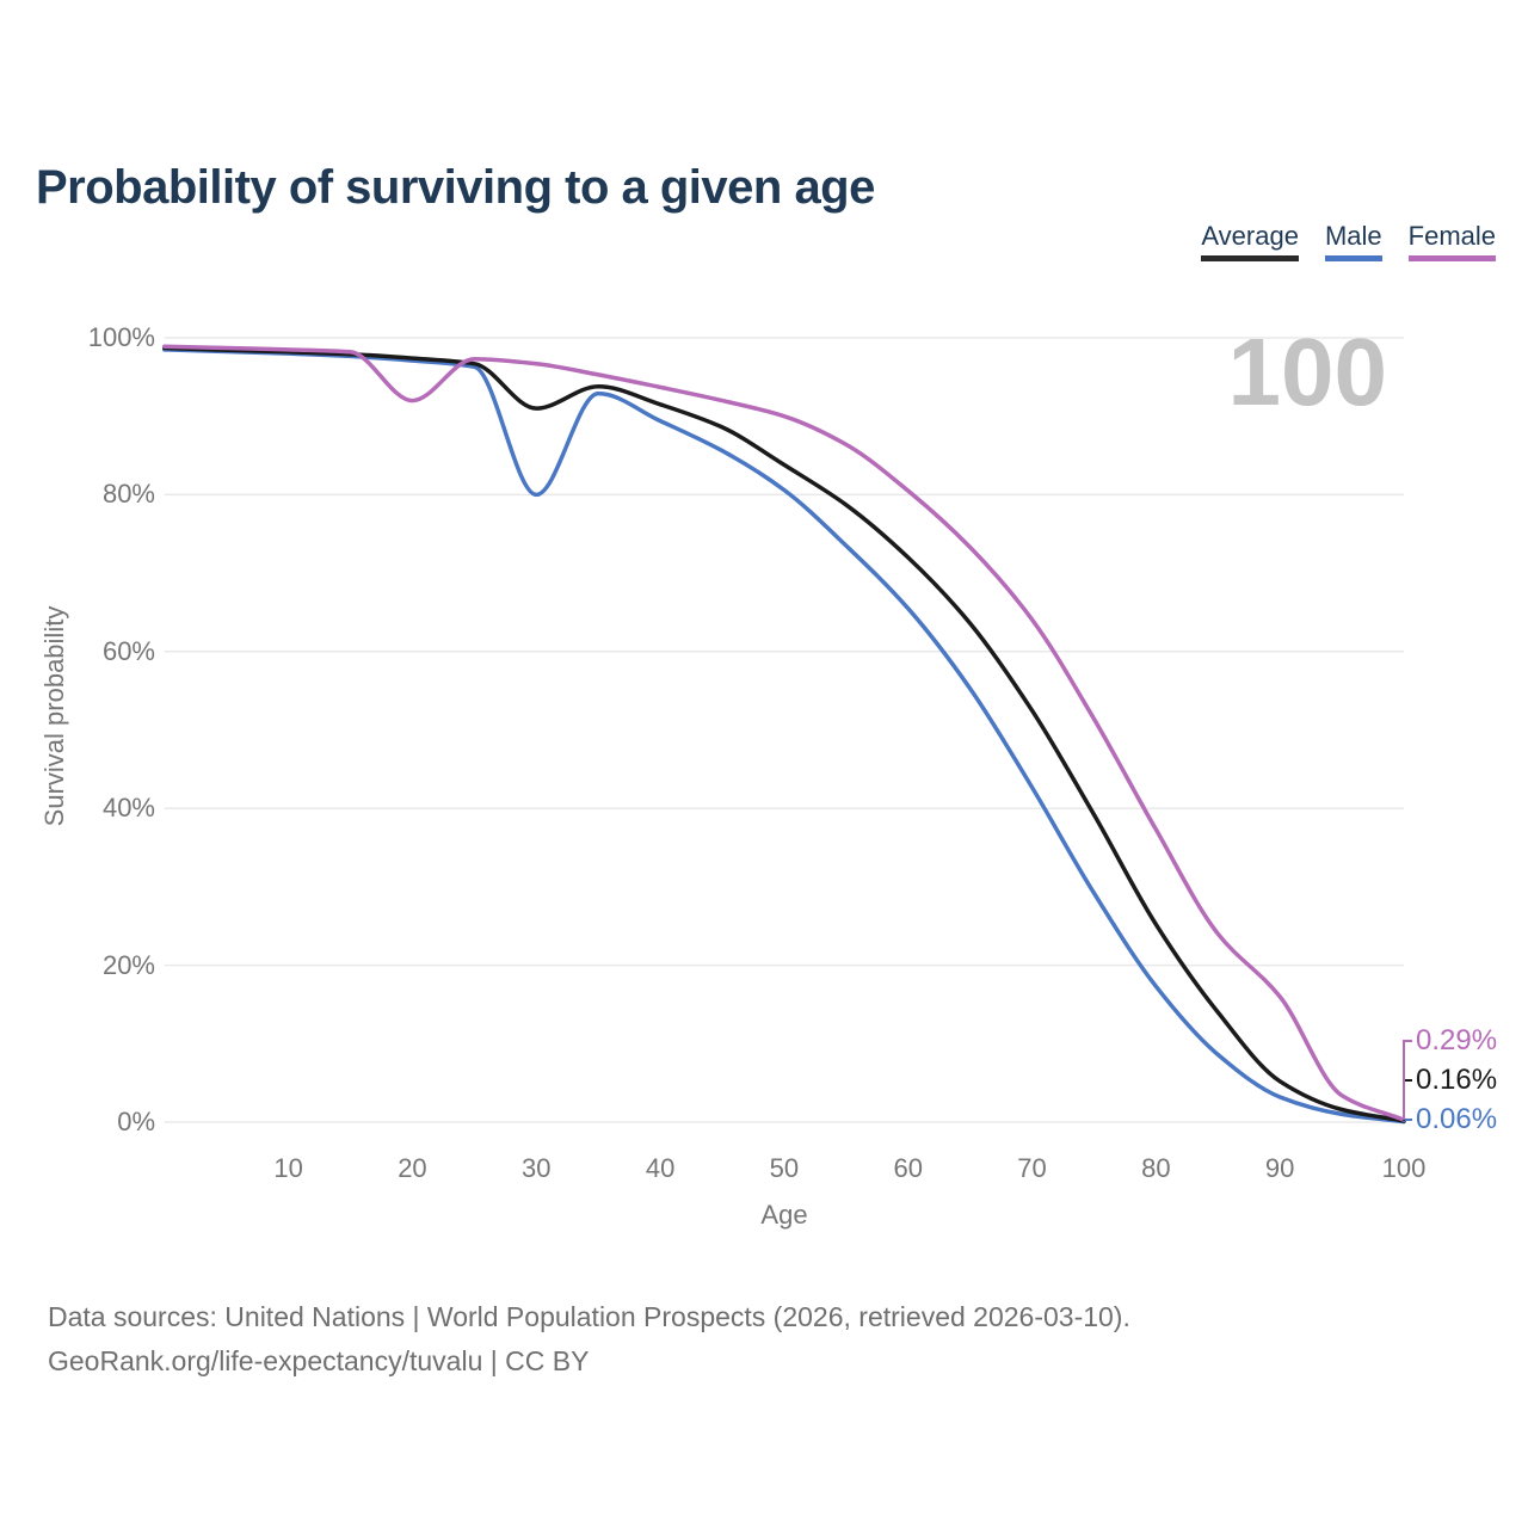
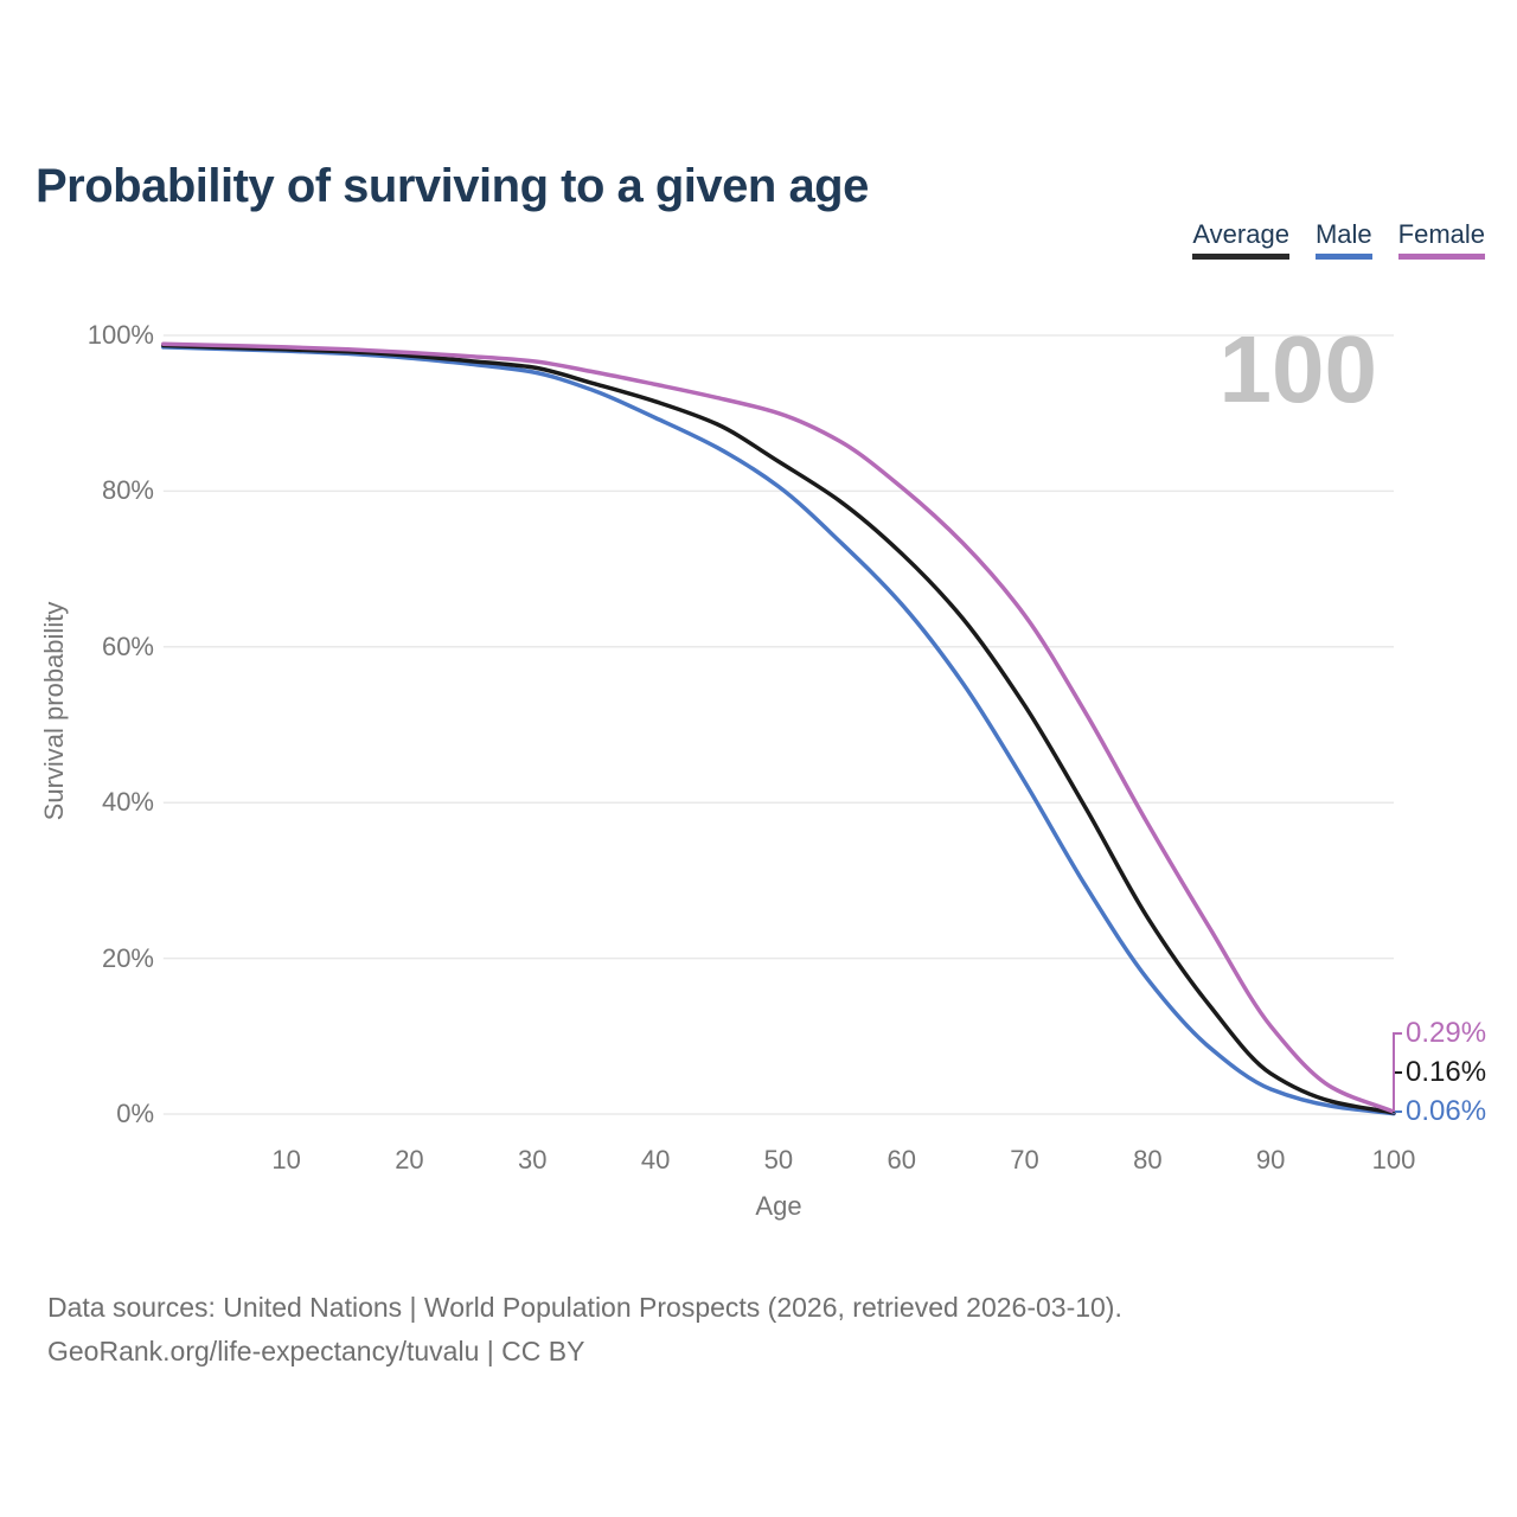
Female/20: 92% -> 98%
Male/30: 80% -> 95%
Average/30: 91% -> 96%
Female/90: 16% -> 11%
